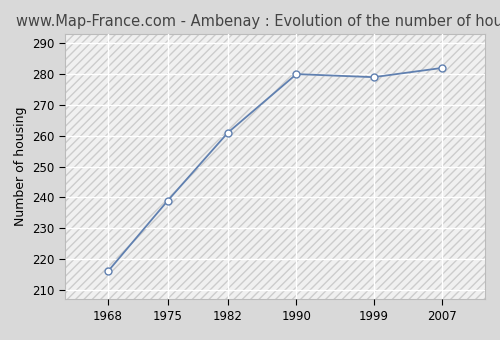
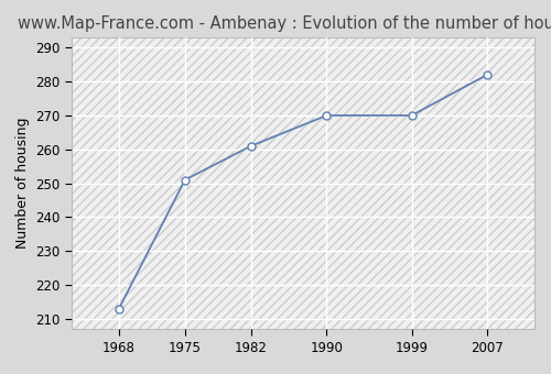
1968: 216 -> 213
1975: 239 -> 251
1990: 280 -> 270
1999: 279 -> 270
